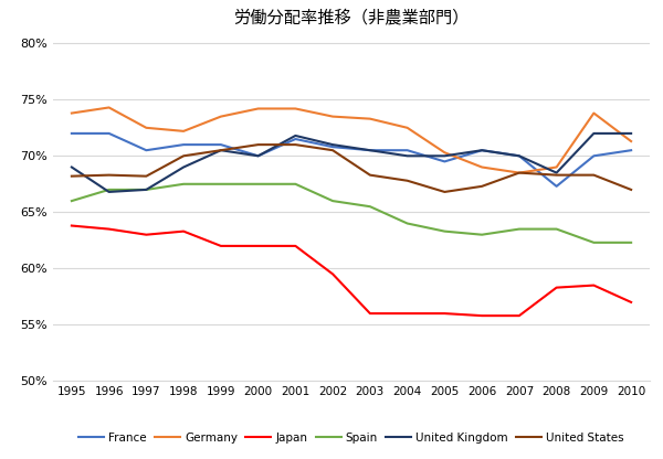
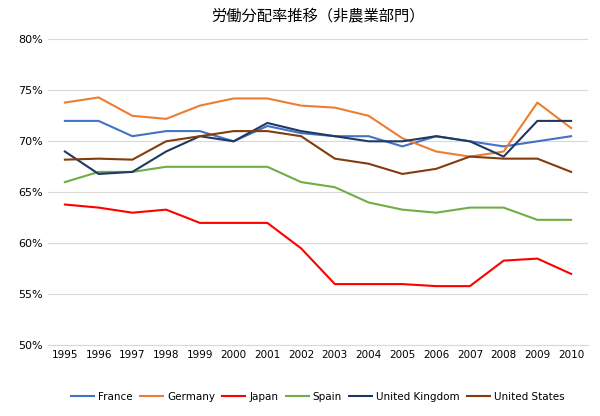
France/2008: 67.3% -> 69.5%
